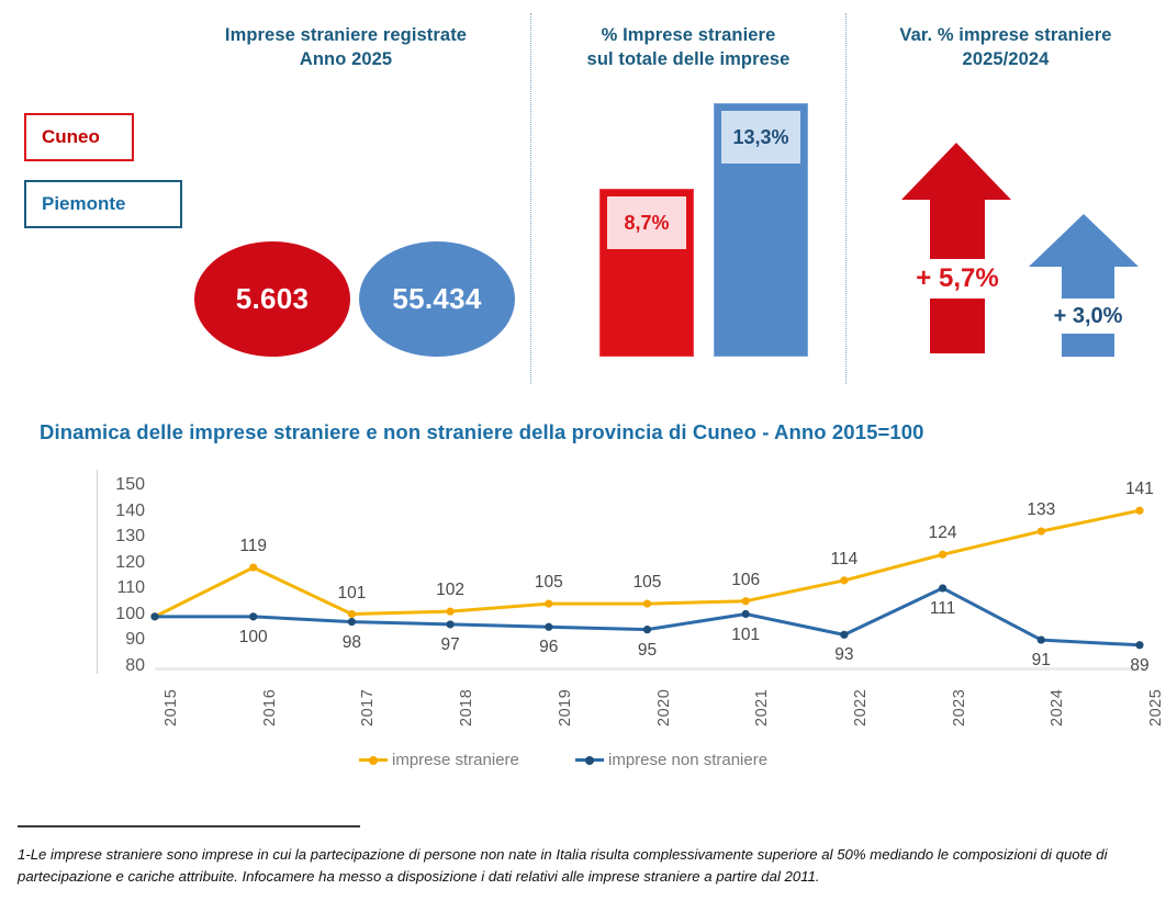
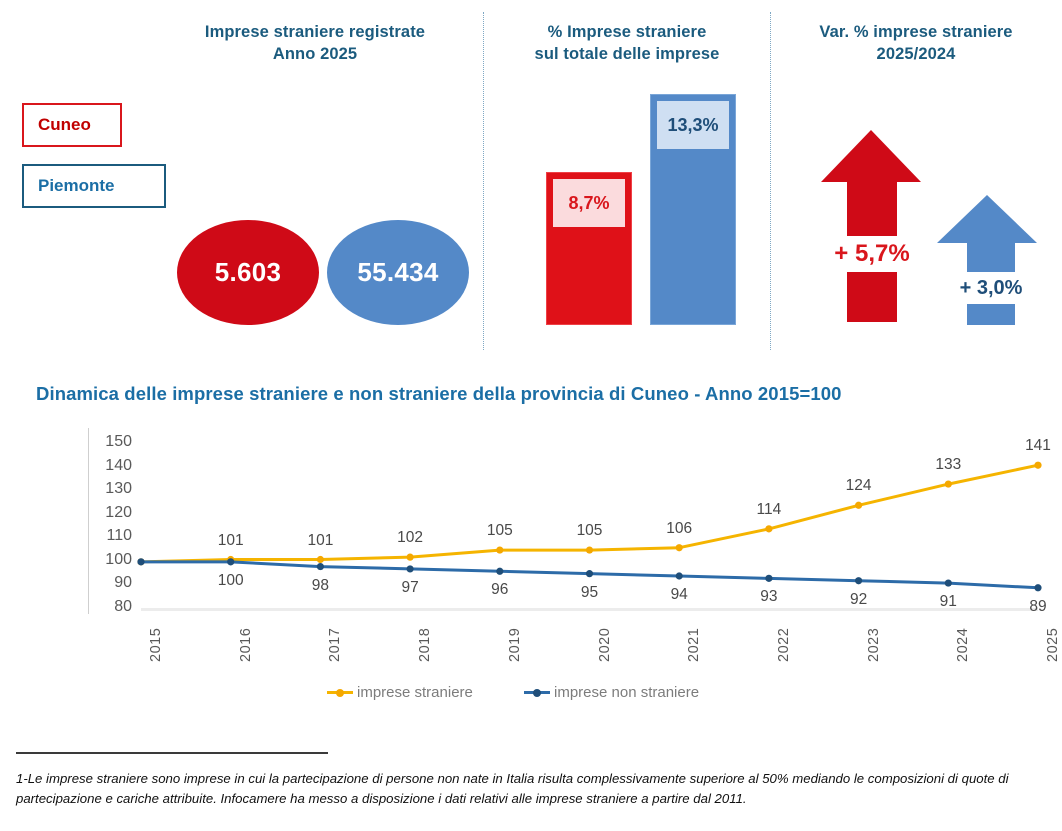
imprese straniere/2016: 119 -> 101
imprese non straniere/2021: 101 -> 94
imprese non straniere/2023: 111 -> 92
